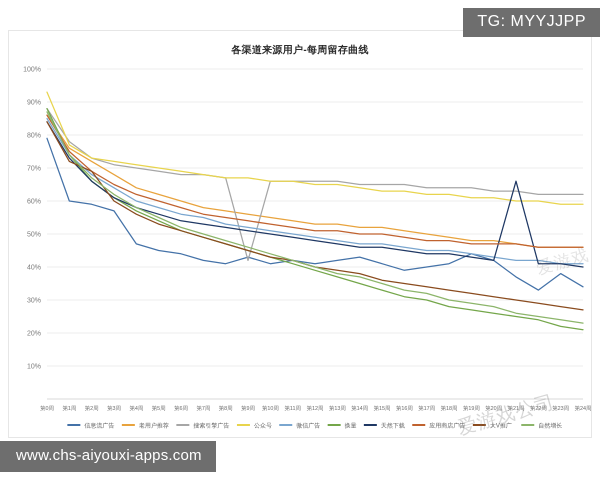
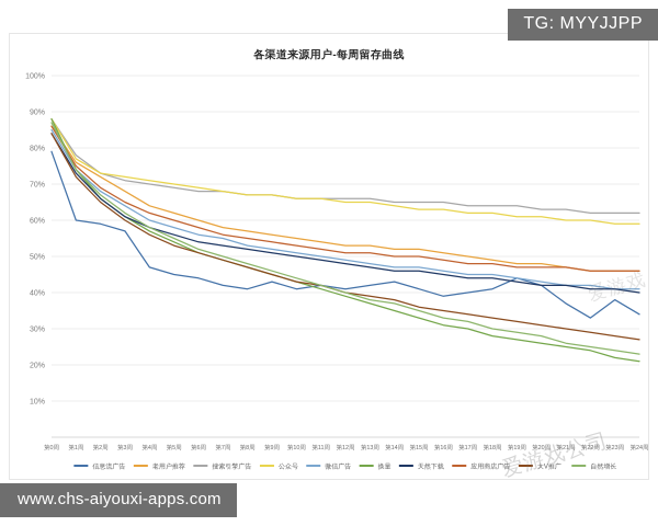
公众号/第0周: 93% -> 88%
大V推广/第2周: 69% -> 65%
搜索引擎广告/第9周: 42% -> 67%
天然下载/第21周: 66% -> 42%
